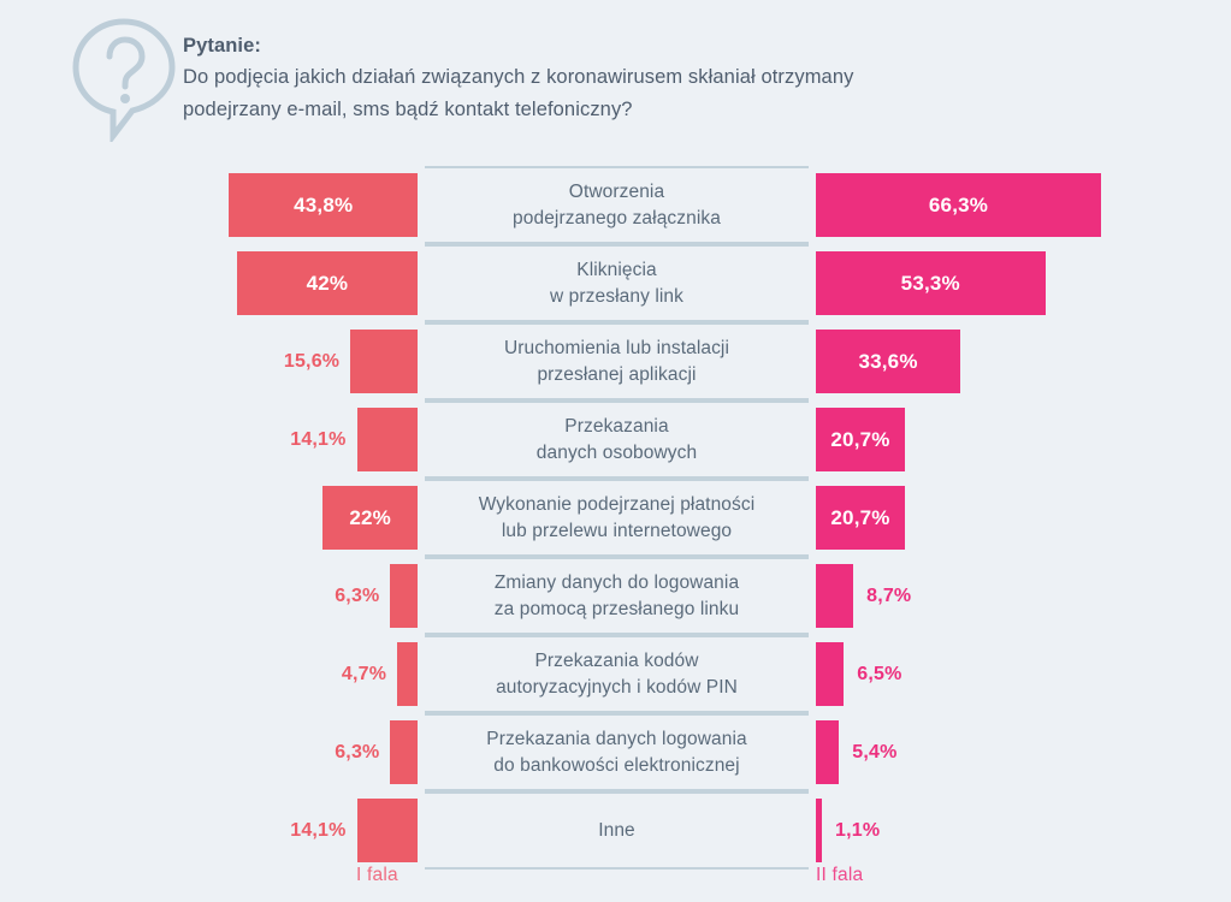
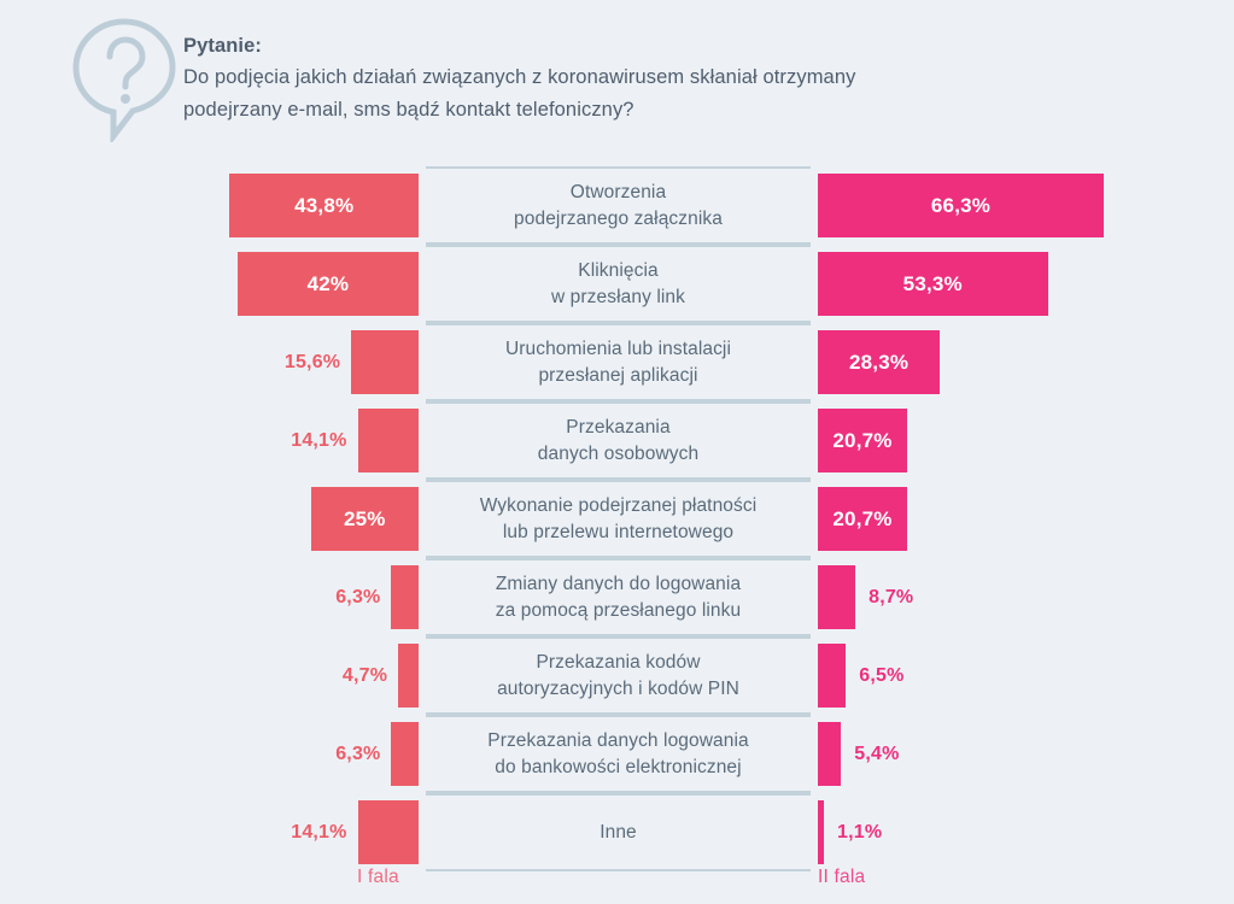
II fala/Uruchomienia lub instalacji przesłanej aplikacji: 33,6% -> 28,3%
I fala/Wykonanie podejrzanej płatności lub przelewu internetowego: 22% -> 25%
